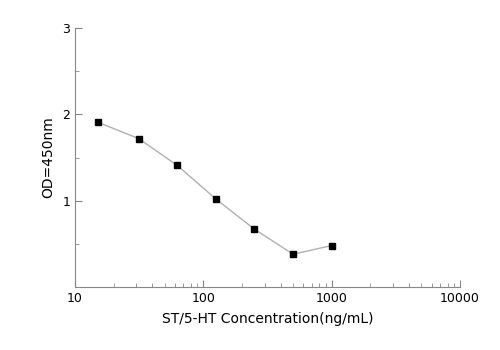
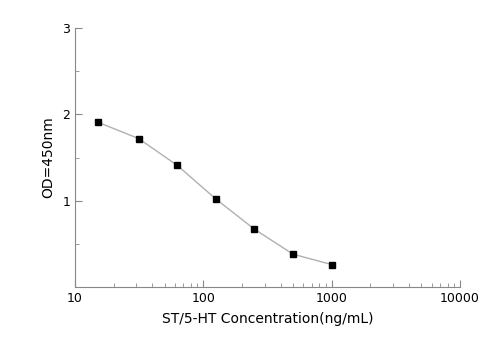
1000: 0.48 -> 0.26
